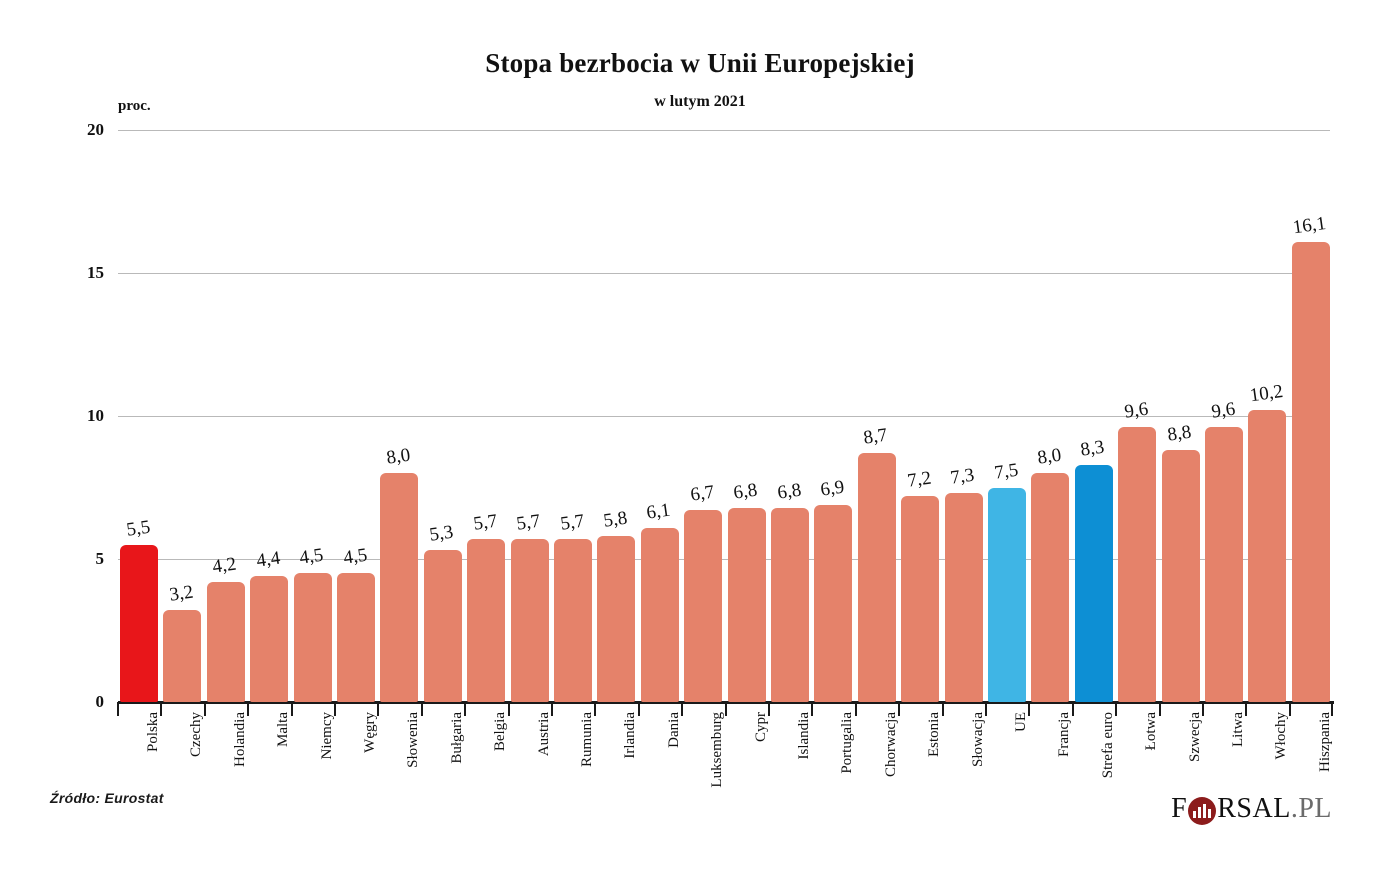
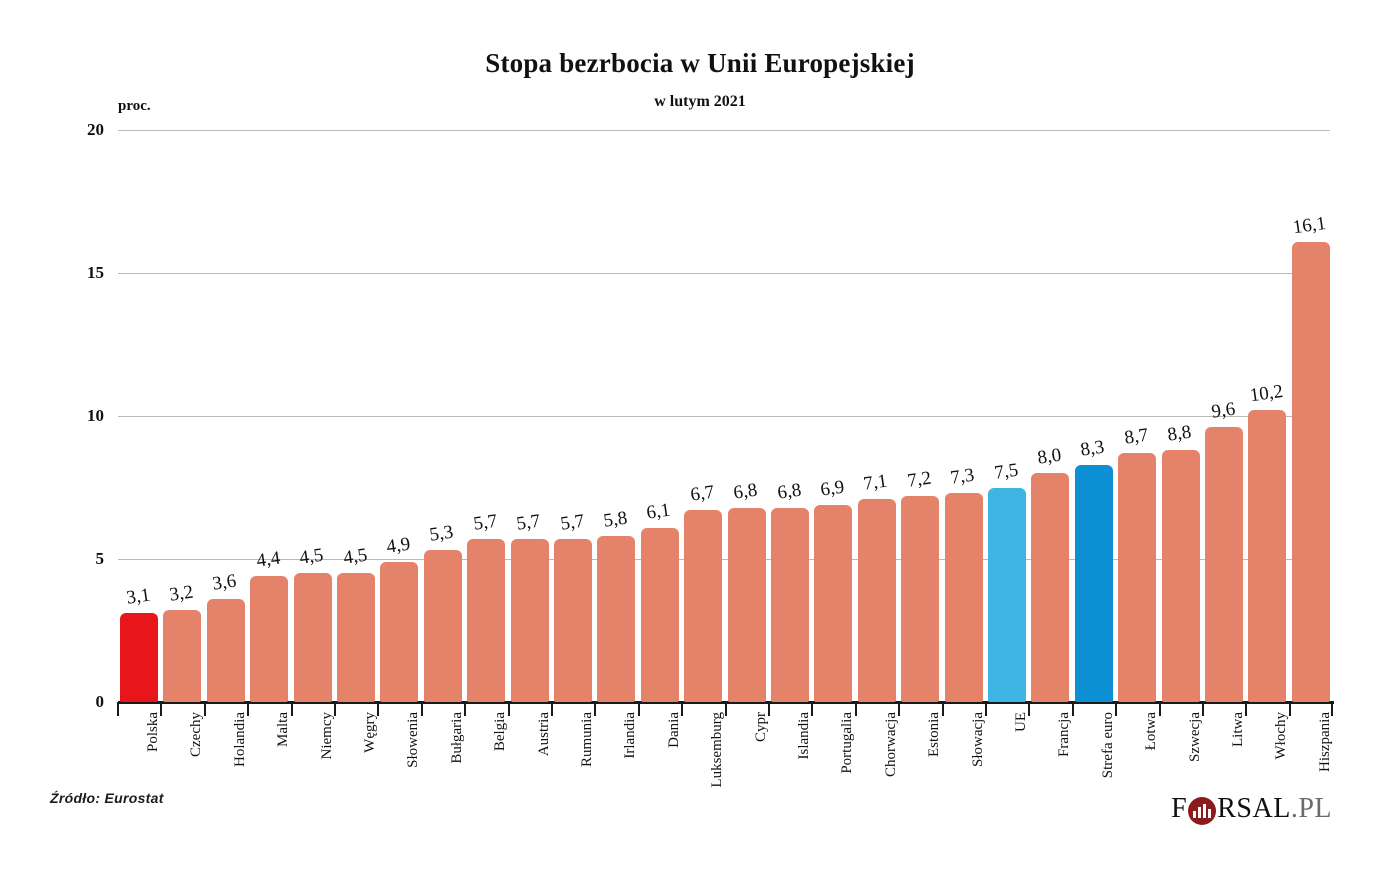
Polska: 5,5 -> 3,1
Holandia: 4,2 -> 3,6
Słowenia: 8,0 -> 4,9
Chorwacja: 8,7 -> 7,1
Łotwa: 9,6 -> 8,7
